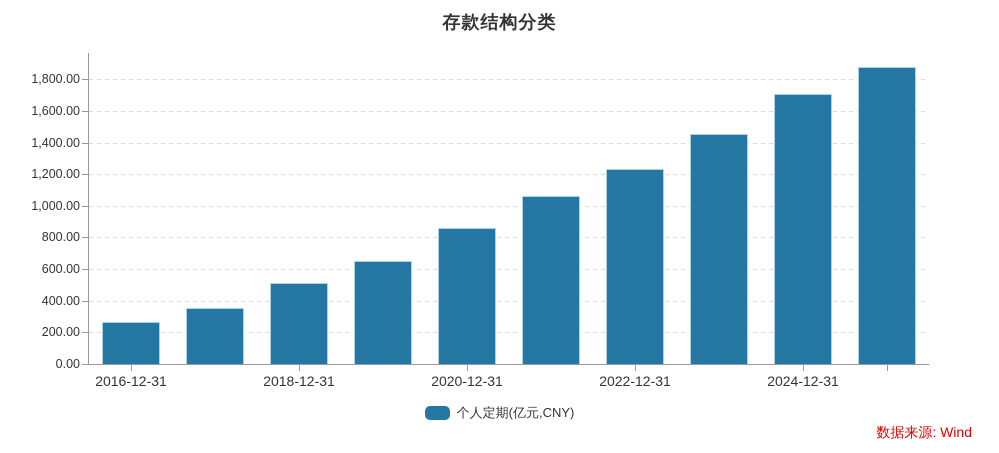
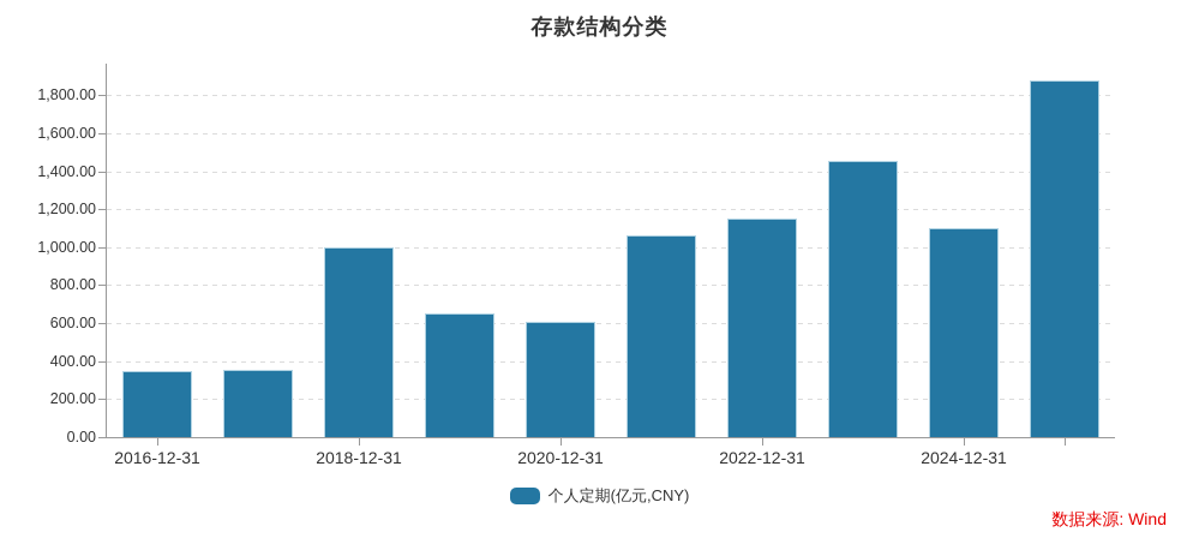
2016-12-31: 260 -> 350
2018-12-31: 510 -> 1000
2020-12-31: 860 -> 610
2022-12-31: 1240 -> 1150
2024-12-31: 1710 -> 1100
